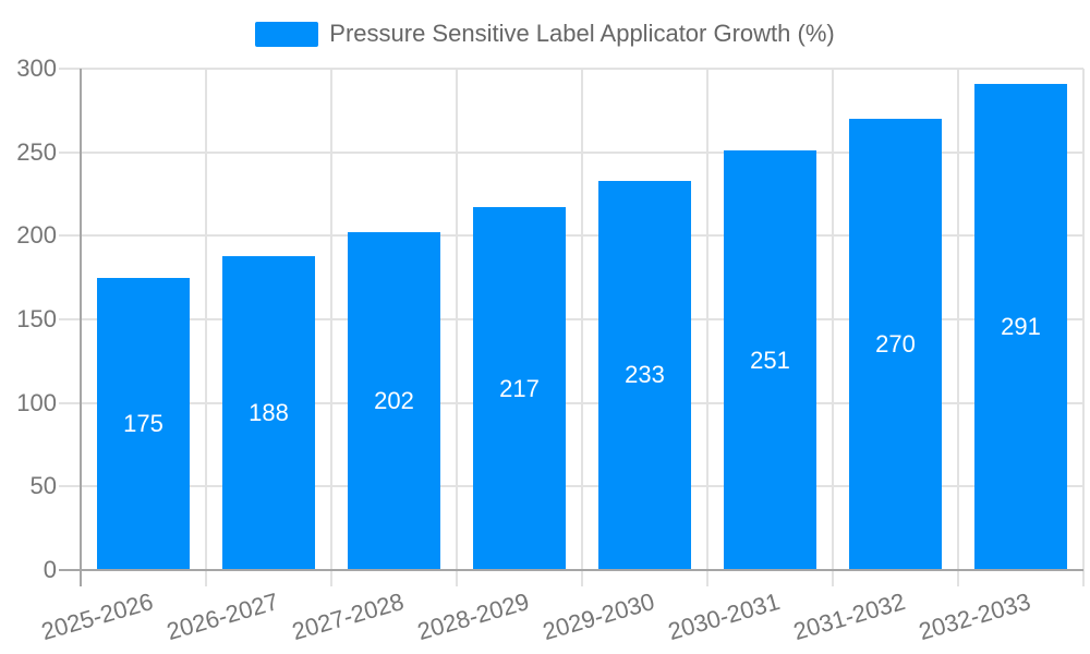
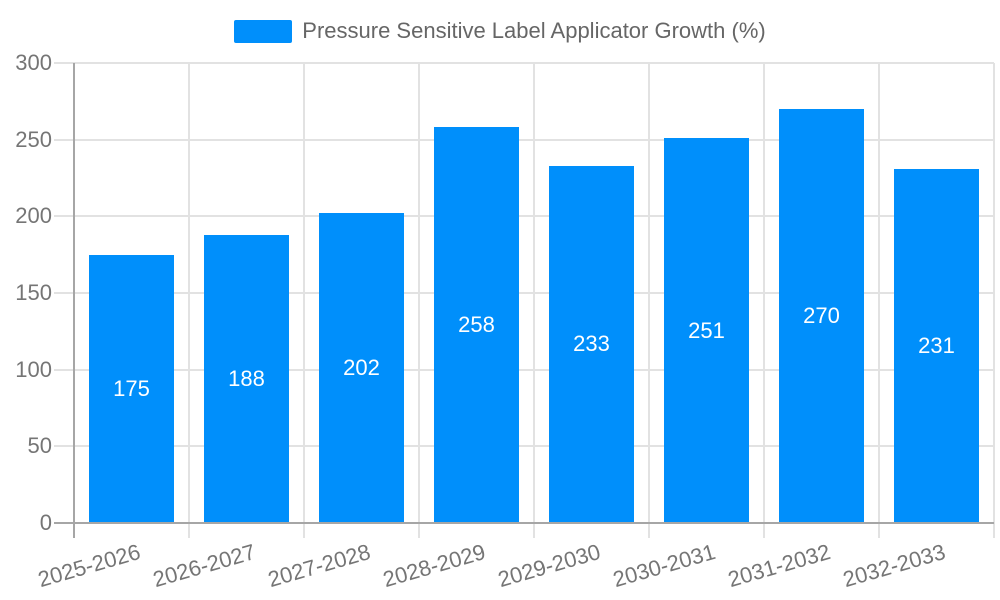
2028-2029: 217 -> 258
2032-2033: 291 -> 231
